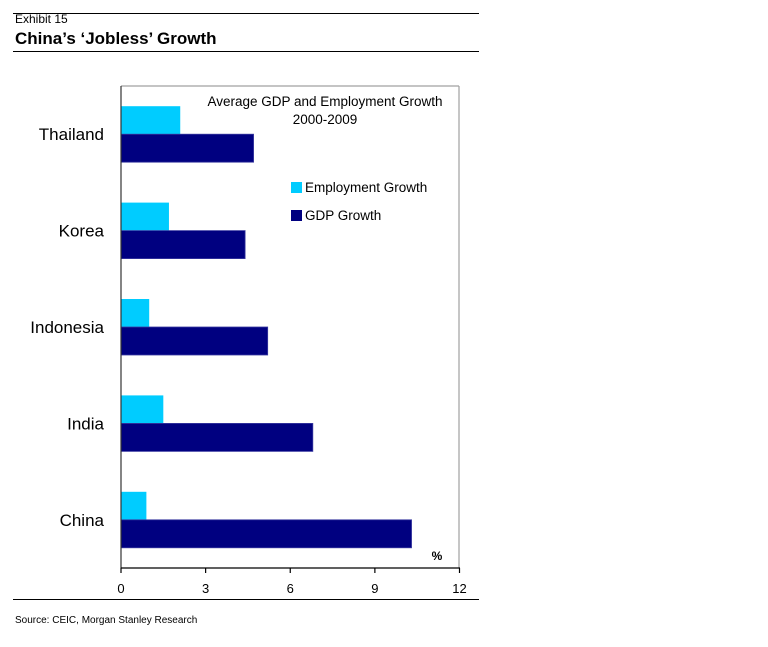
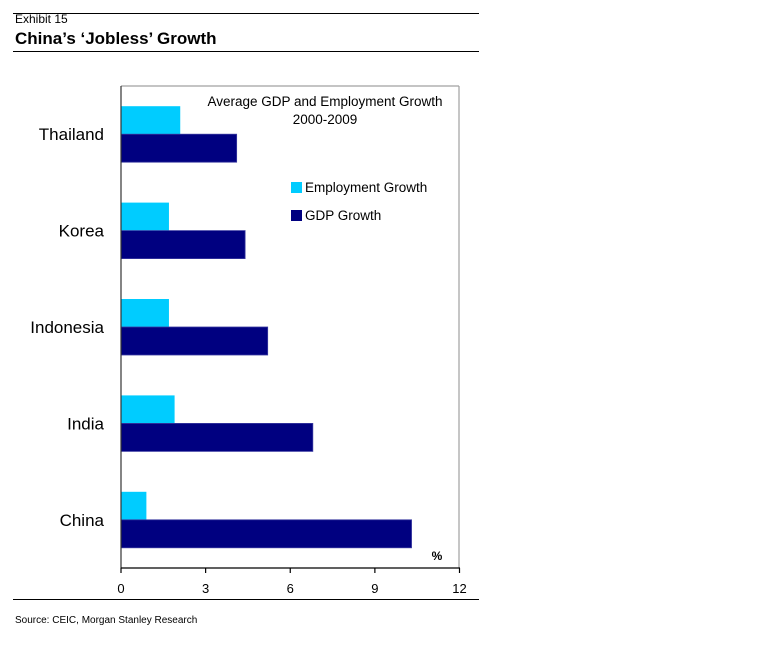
GDP Growth/Thailand: 4.7 -> 4.1
Employment Growth/Indonesia: 1.0 -> 1.7
Employment Growth/India: 1.5 -> 1.9
